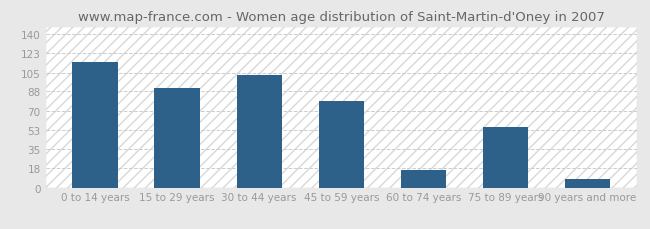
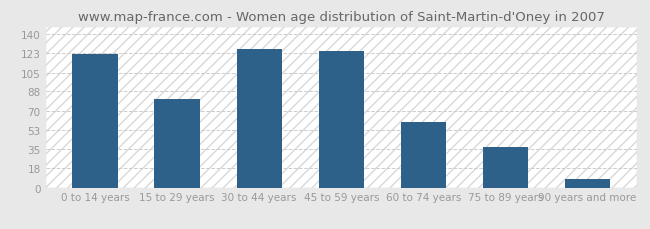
0 to 14 years: 115 -> 122
15 to 29 years: 91 -> 81
30 to 44 years: 103 -> 127
45 to 59 years: 79 -> 125
60 to 74 years: 16 -> 60
75 to 89 years: 55 -> 37
